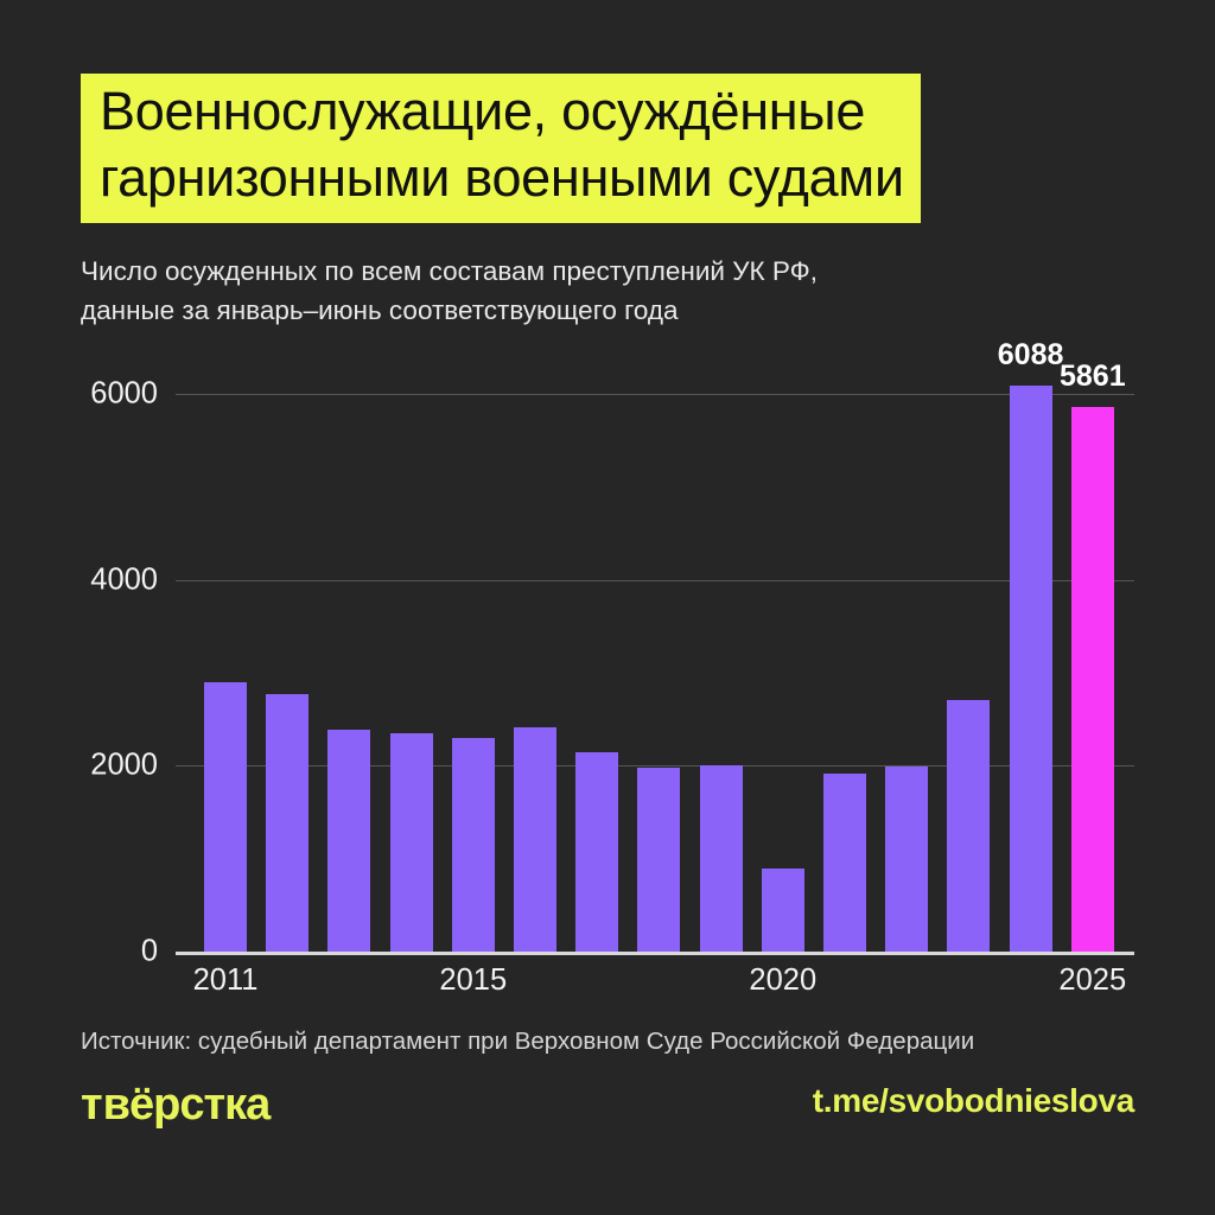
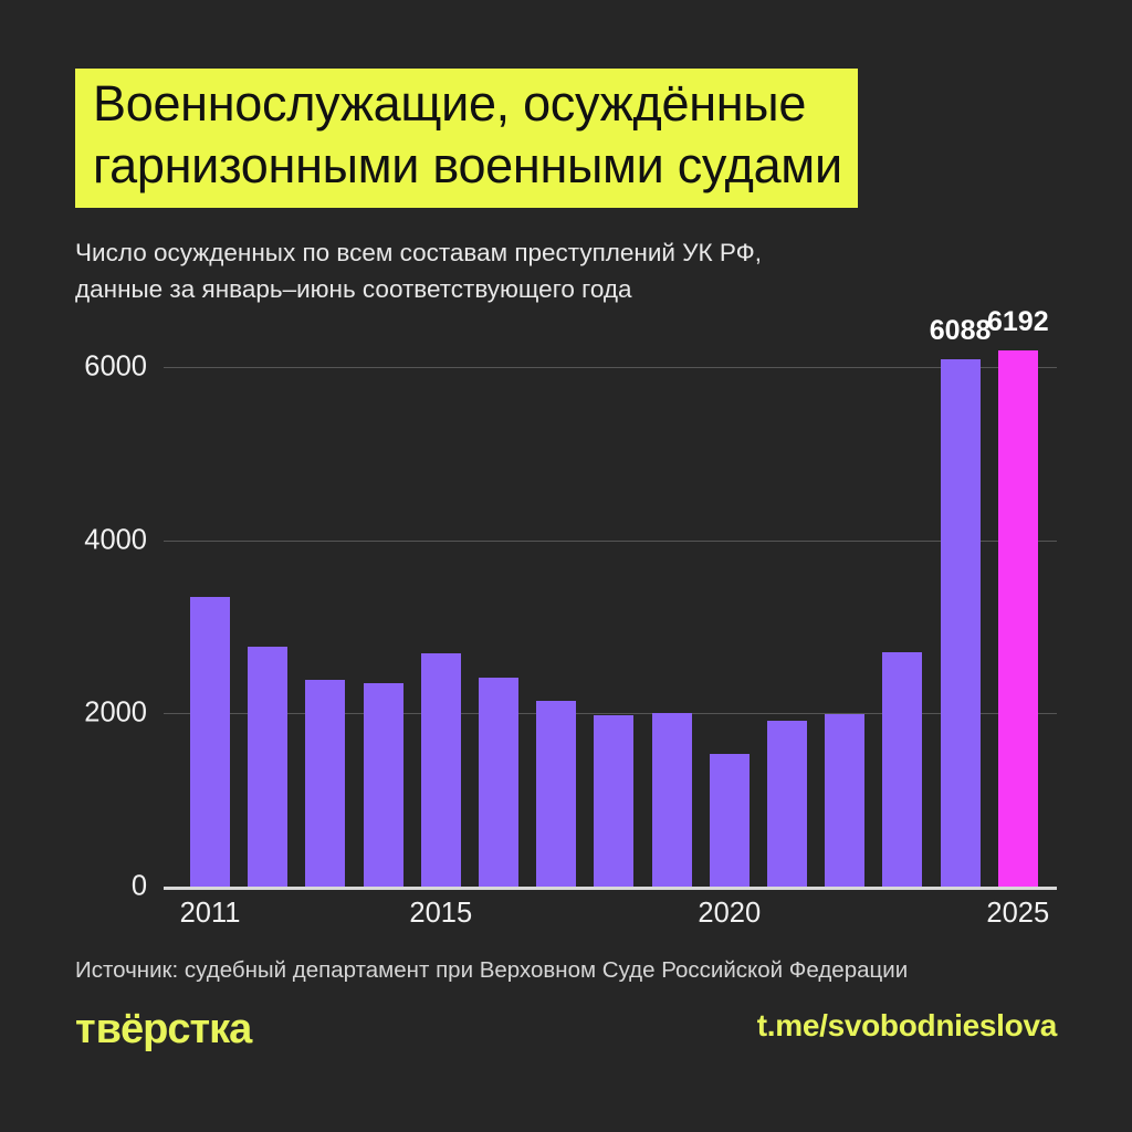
2011: 2900 -> 3300
2015: 2300 -> 2700
2020: 900 -> 1500
2025: 5861 -> 6192
